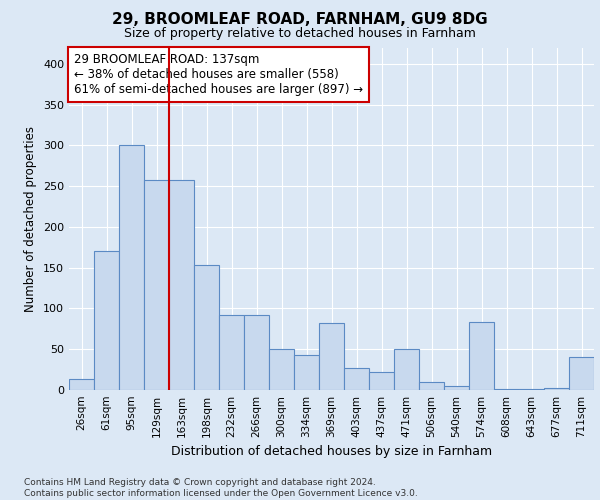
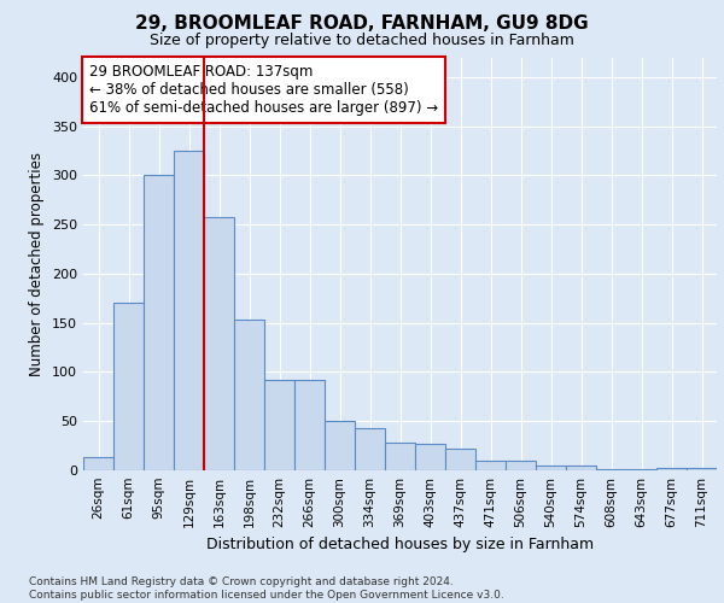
129sqm: 258 -> 325
369sqm: 82 -> 28
471sqm: 50 -> 10
574sqm: 84 -> 5
711sqm: 40 -> 2
